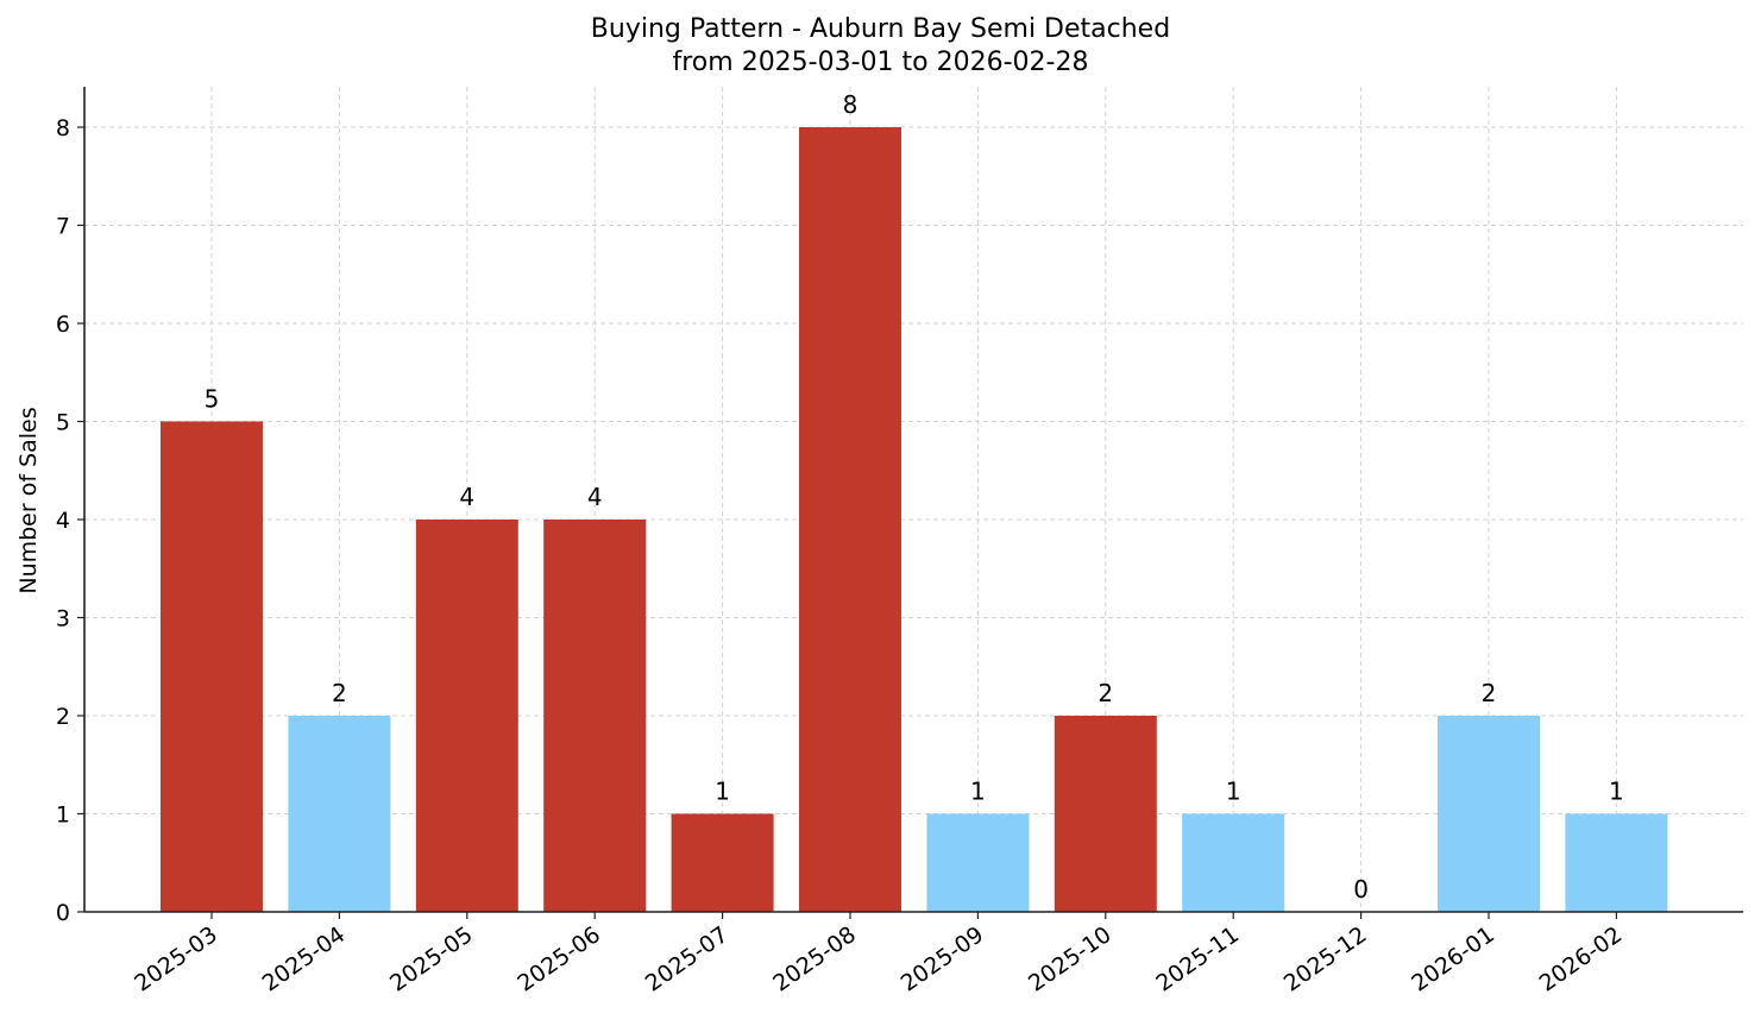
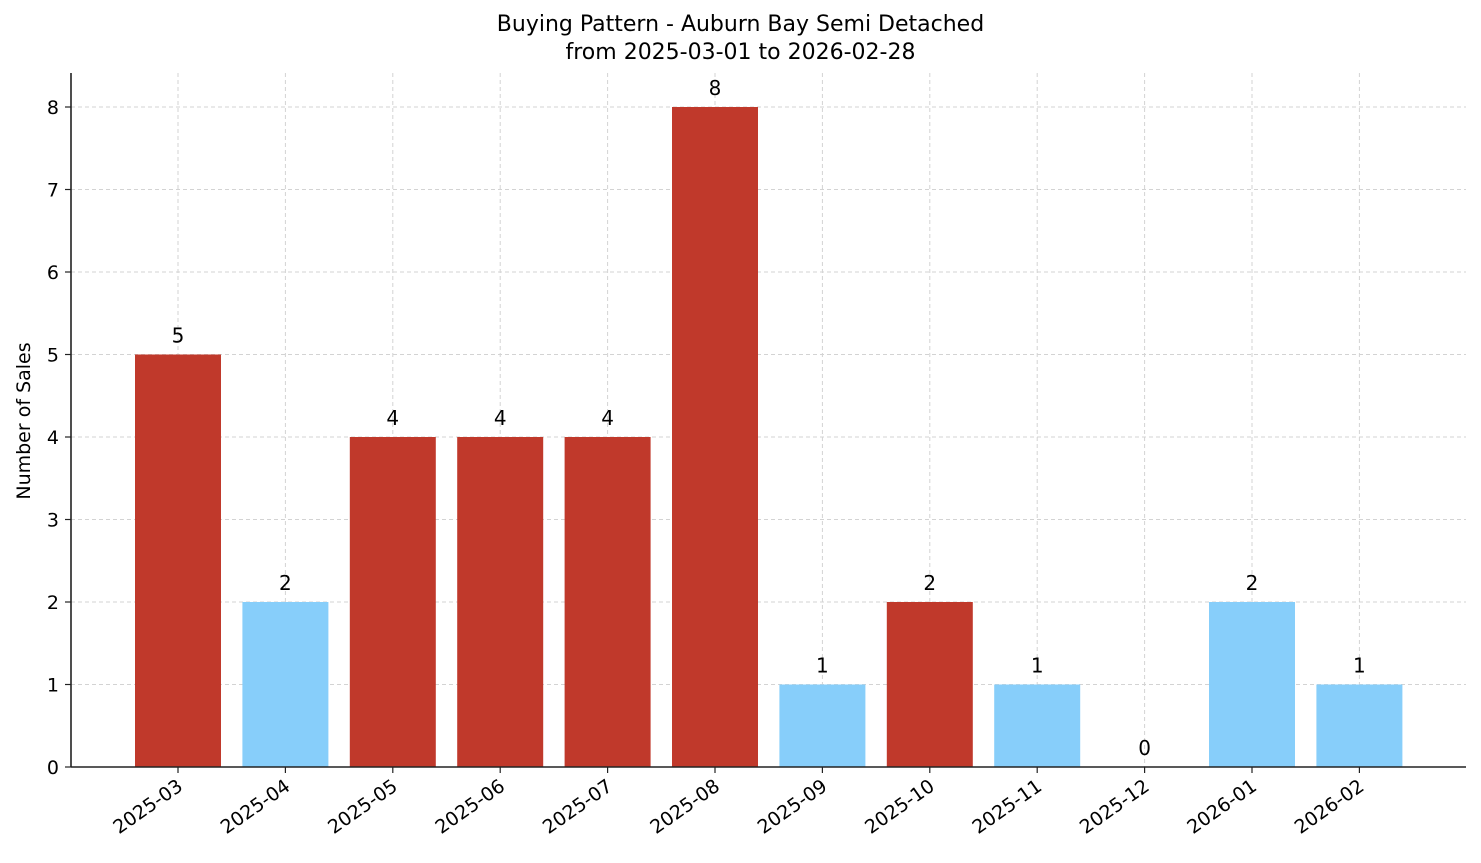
2025-07: 1 -> 4
